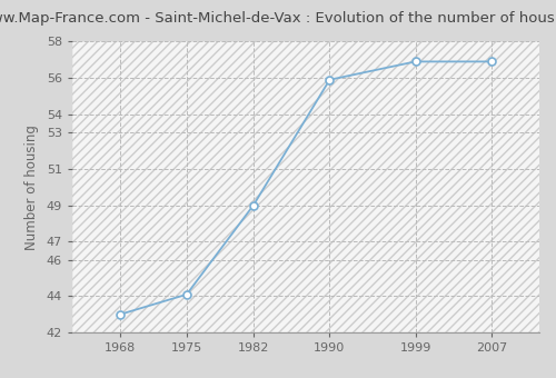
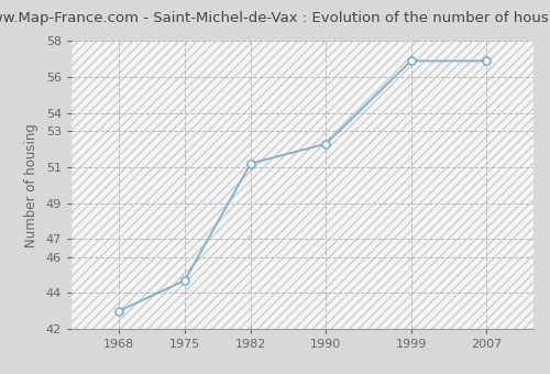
1975: 44.1 -> 44.7
1982: 49.0 -> 51.2
1990: 55.9 -> 52.3
